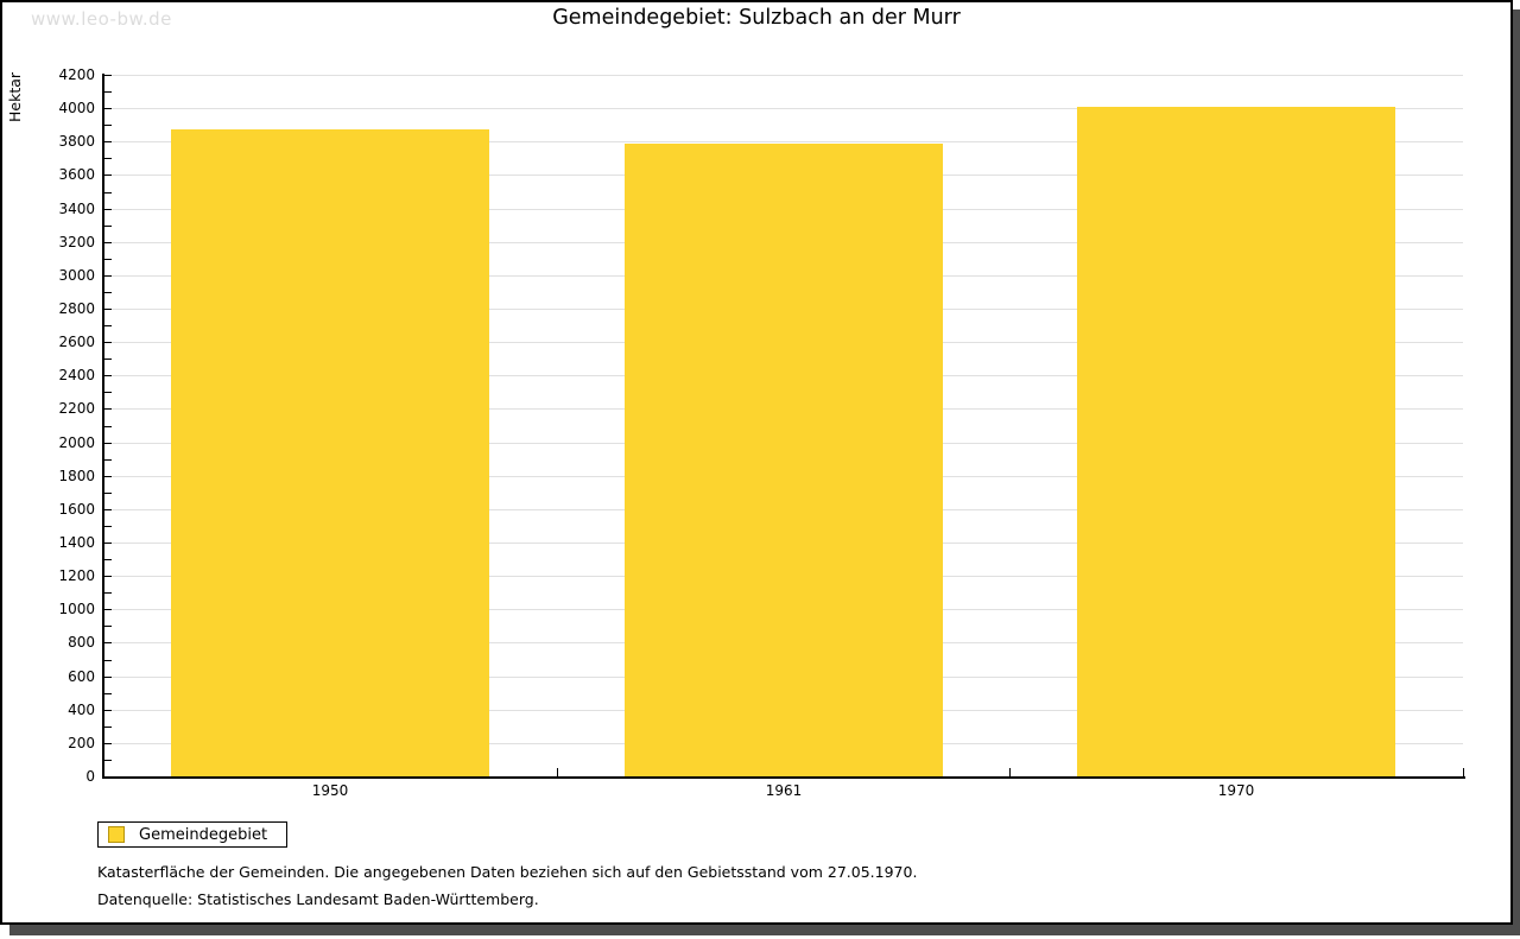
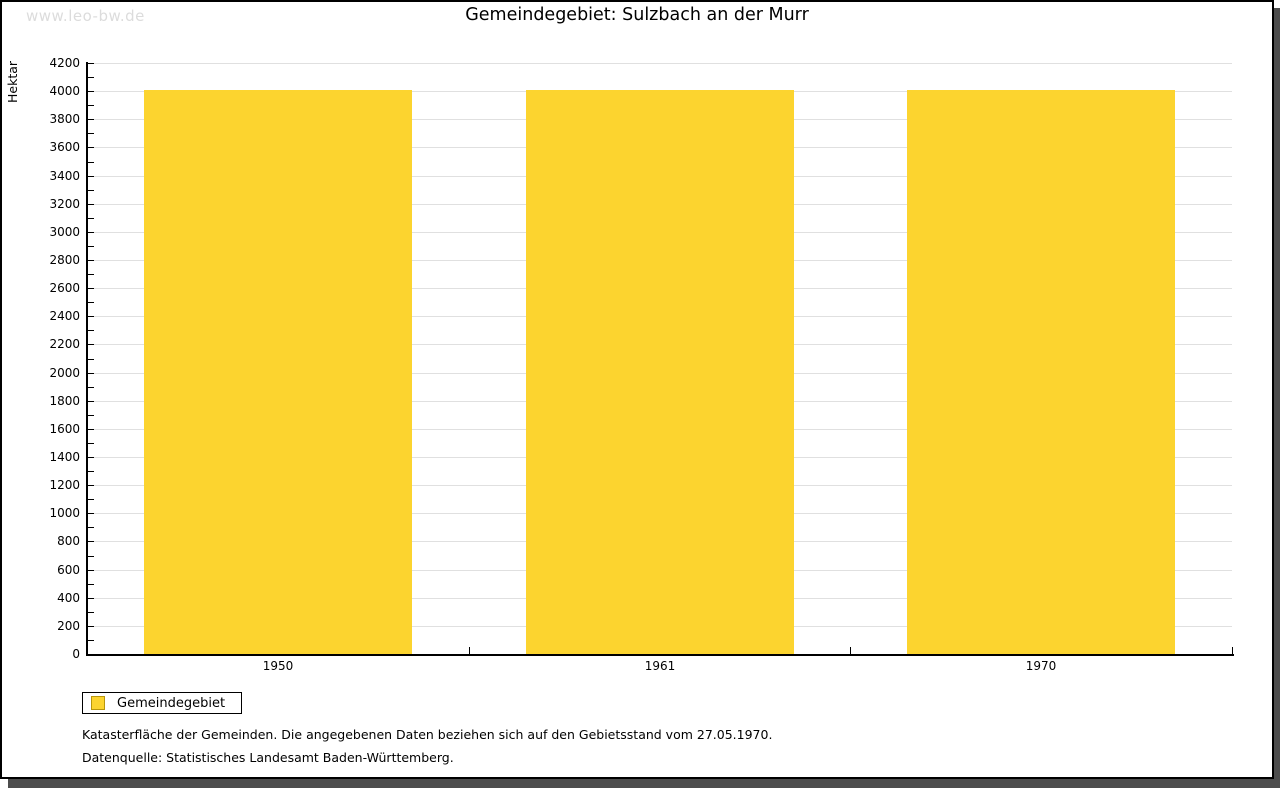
1950: 3870 -> 4000
1961: 3790 -> 4000
